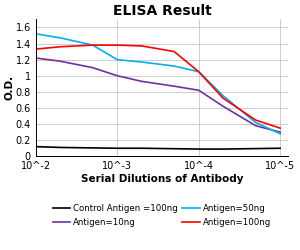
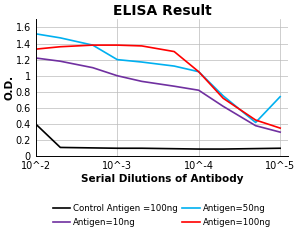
Control Antigen =100ng/10^-2: 0.12 -> 0.40
Antigen=50ng/10^-5: 0.28 -> 0.74
